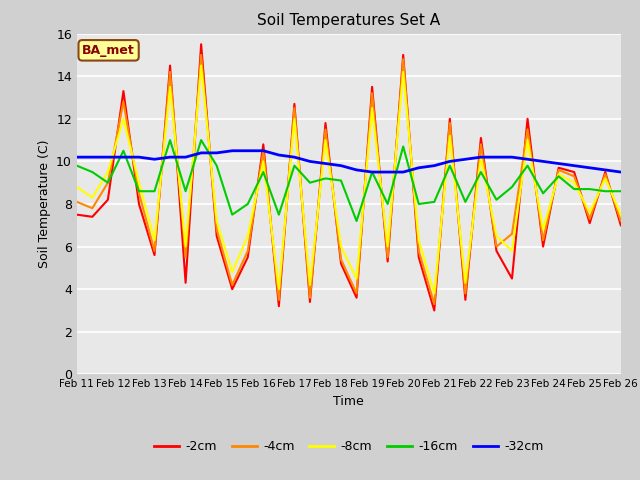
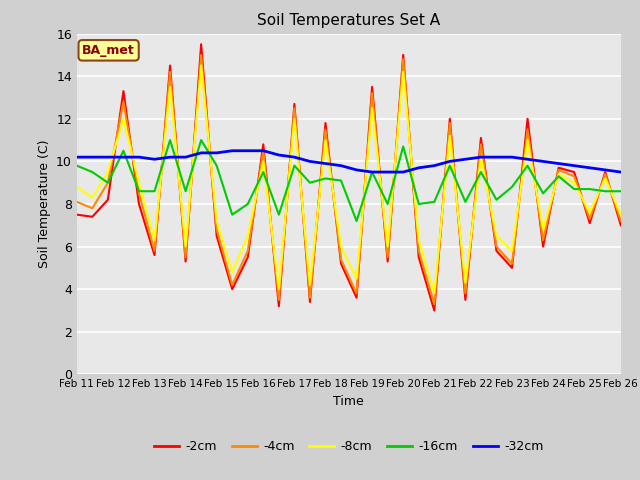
-2cm/Feb 14: 4.3 -> 5.3
-2cm/Feb 23: 4.5 -> 5.0
-4cm/Feb 23: 6.6 -> 5.2
